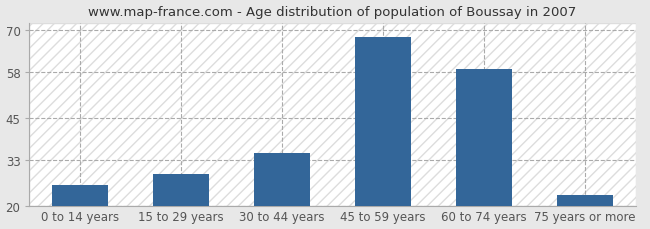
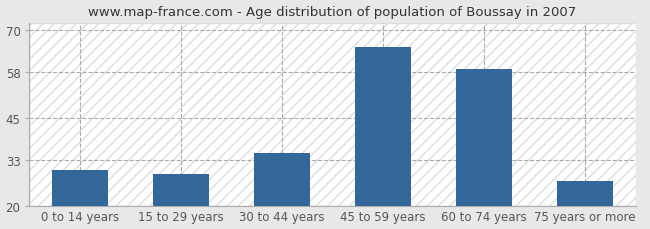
0 to 14 years: 26 -> 30
45 to 59 years: 68 -> 65
75 years or more: 23 -> 27
